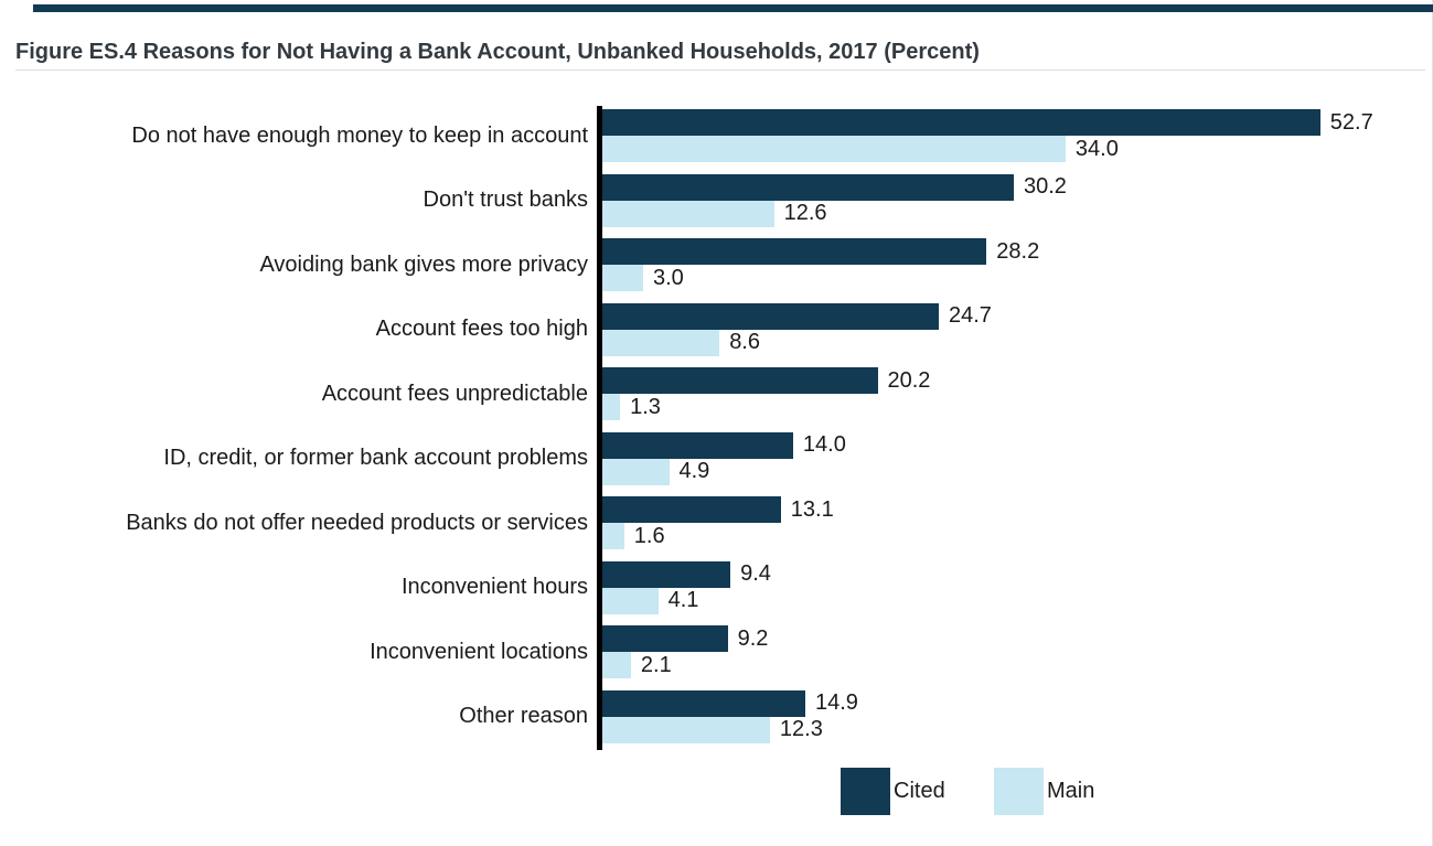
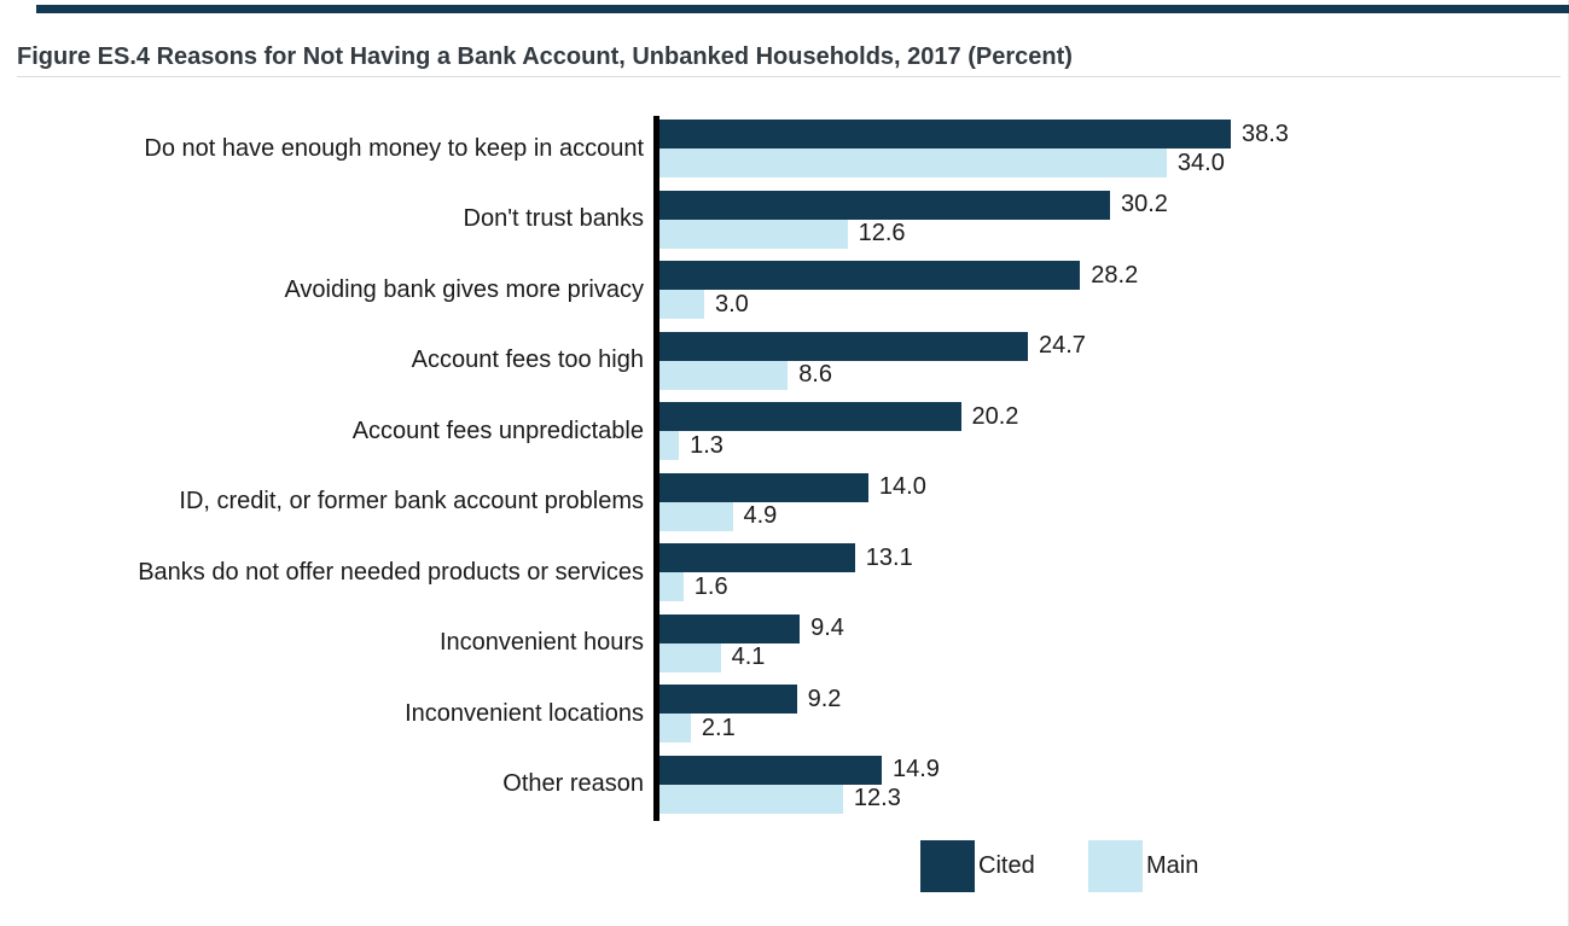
Cited/Do not have enough money to keep in account: 52.7 -> 38.3
